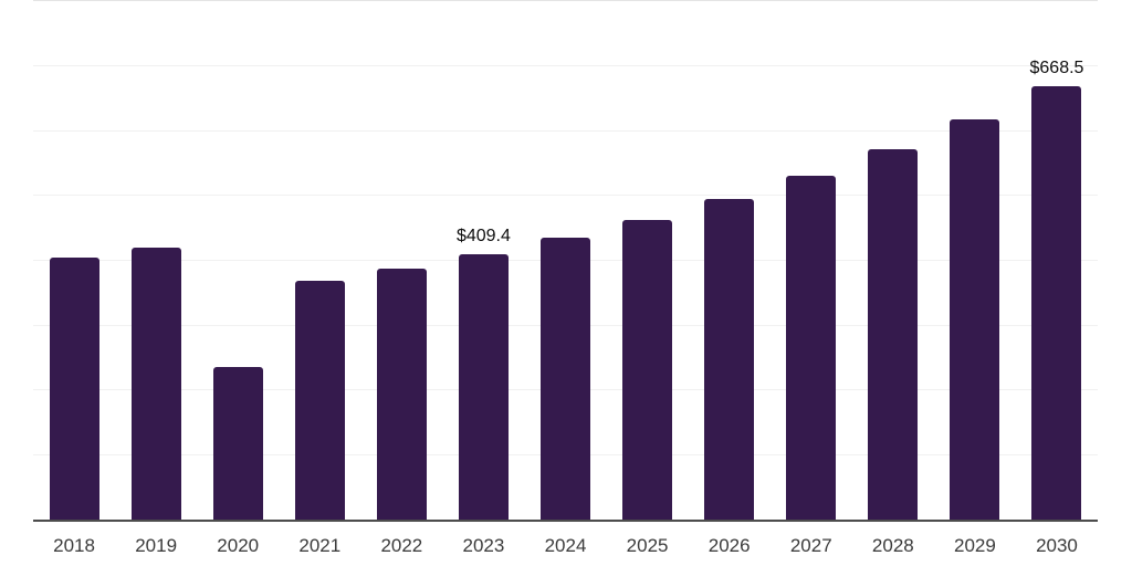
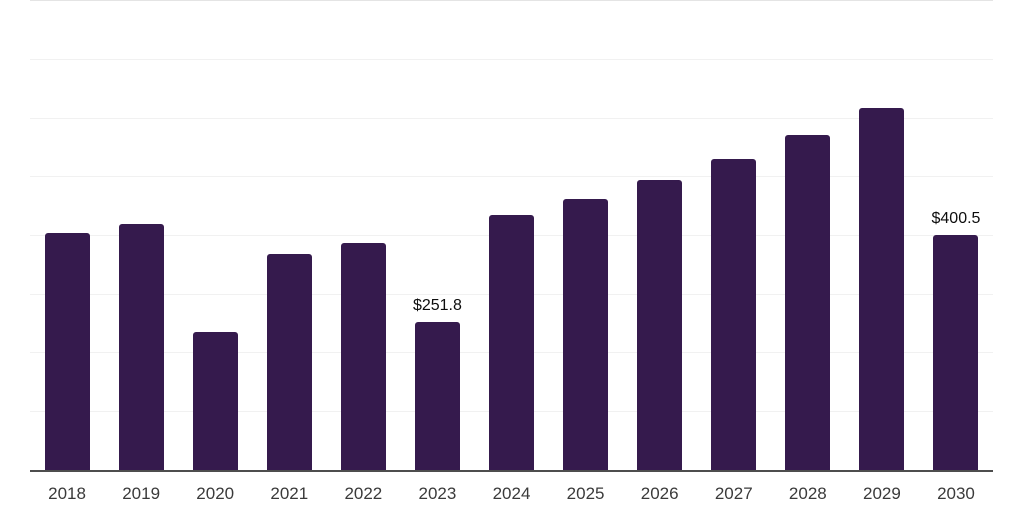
2023: $409.4 -> $251.8
2030: $668.5 -> $400.5
